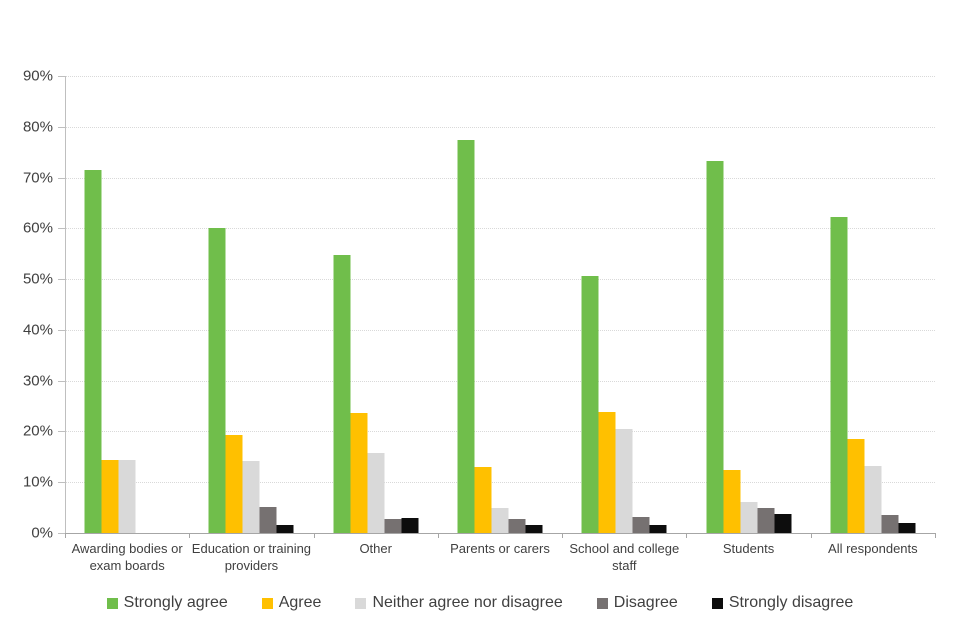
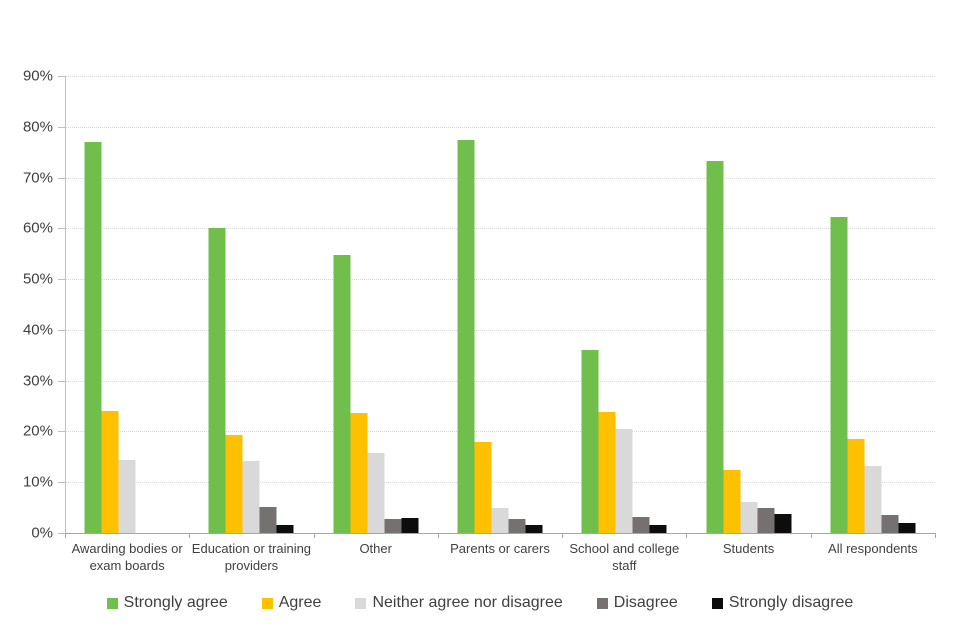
Strongly agree/Awarding bodies or exam boards: 71% -> 77%
Agree/Awarding bodies or exam boards: 14% -> 24%
Agree/Parents or carers: 13% -> 18%
Strongly agree/School and college staff: 51% -> 36%
